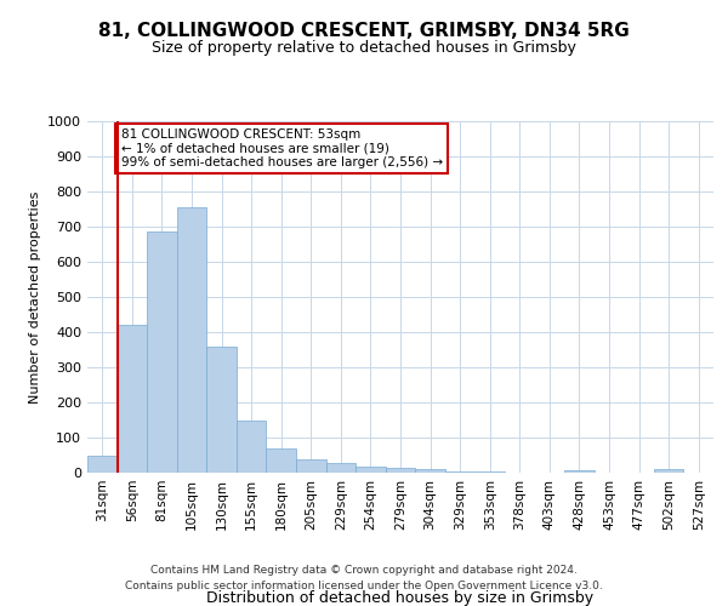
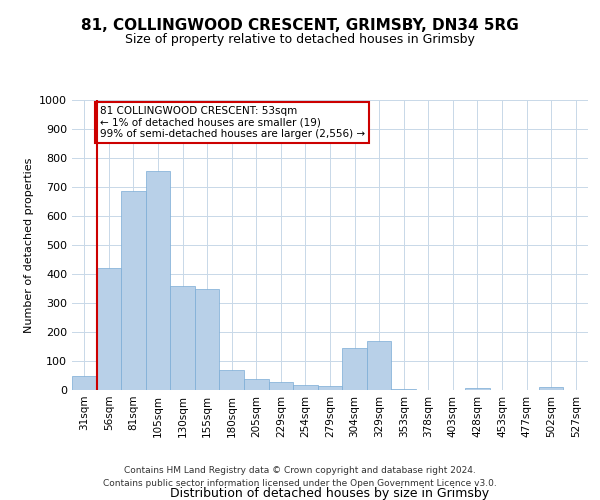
155sqm: 150 -> 350
304sqm: 9 -> 145
329sqm: 5 -> 170
